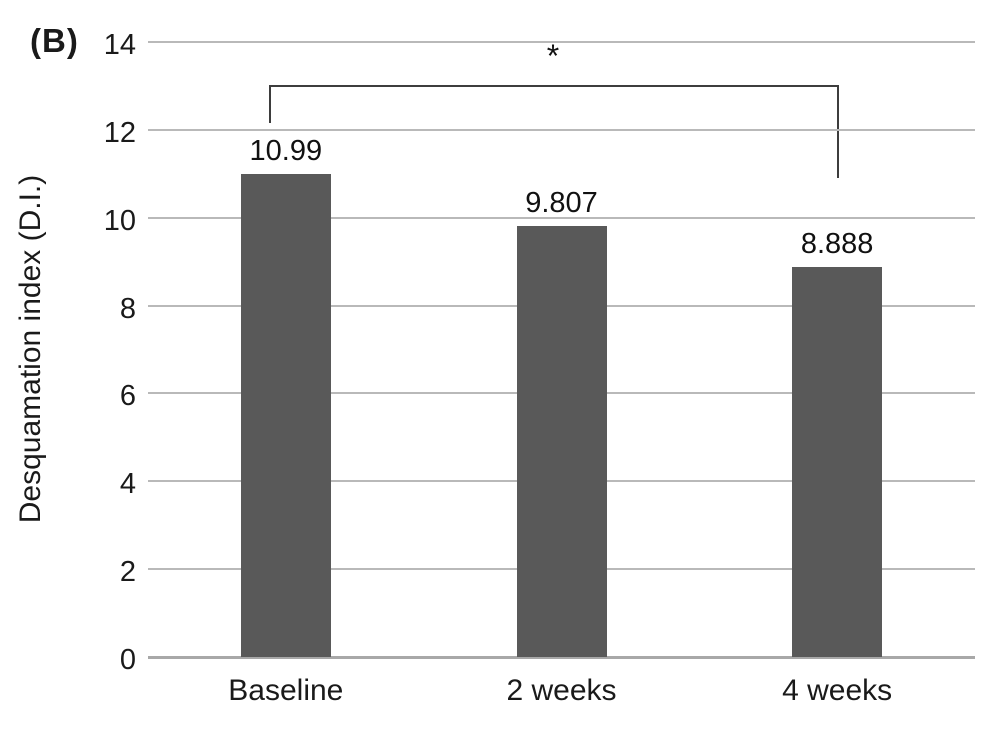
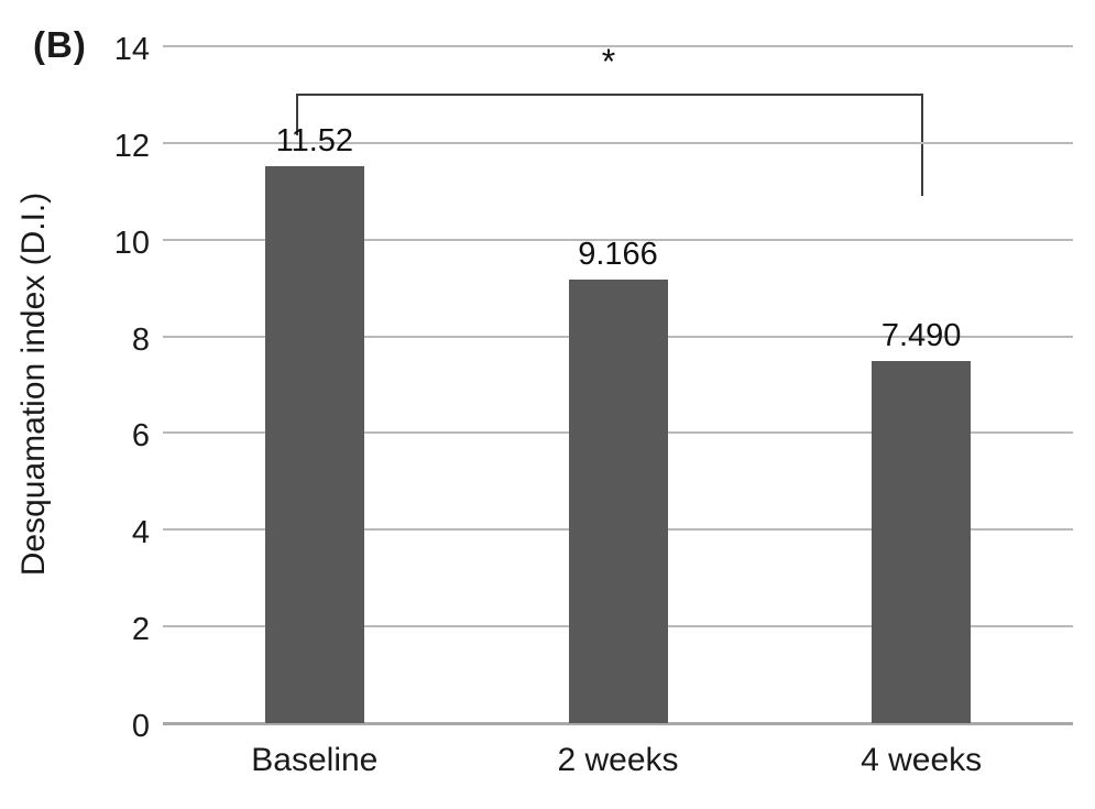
Baseline: 10.99 -> 11.52
2 weeks: 9.807 -> 9.166
4 weeks: 8.888 -> 7.490
